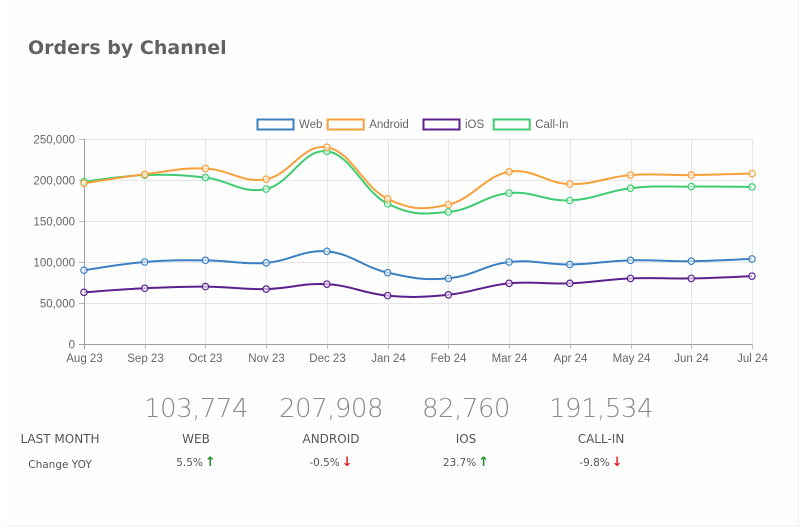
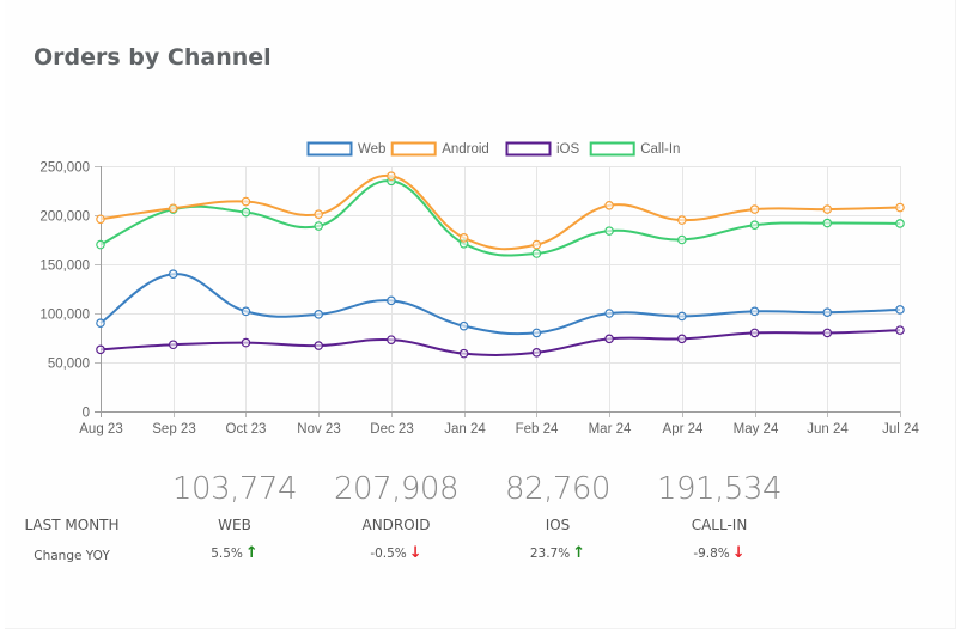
Call-In/Aug 23: 200000 -> 170000
Web/Sep 23: 100000 -> 140000
